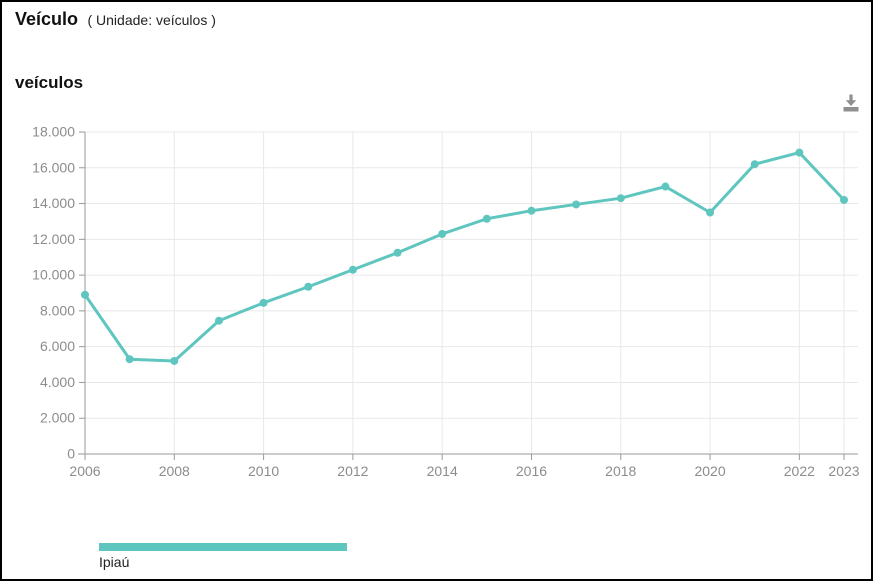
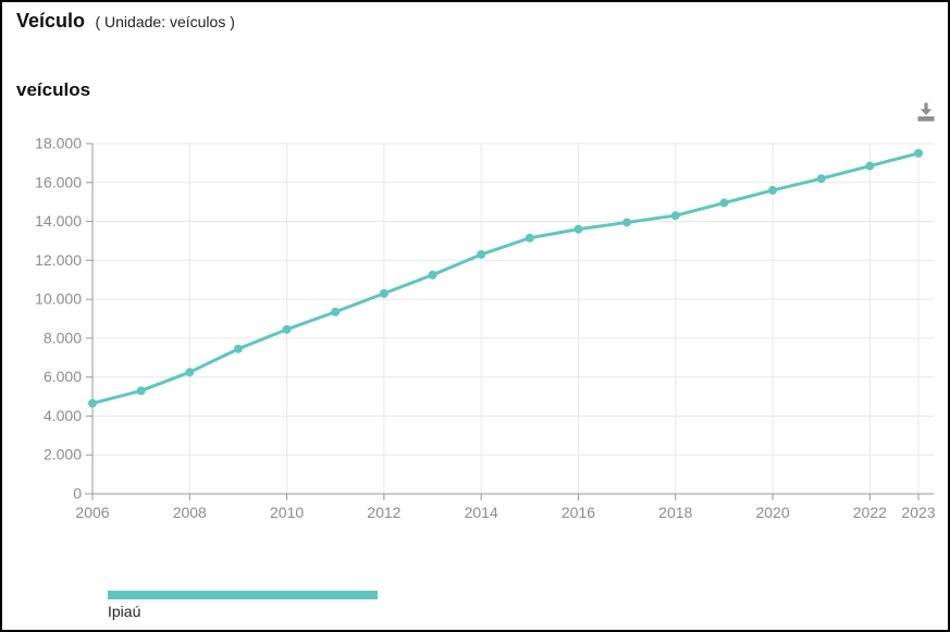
2006: 8900 -> 4600
2008: 5200 -> 6200
2020: 13500 -> 15600
2023: 14200 -> 17500
